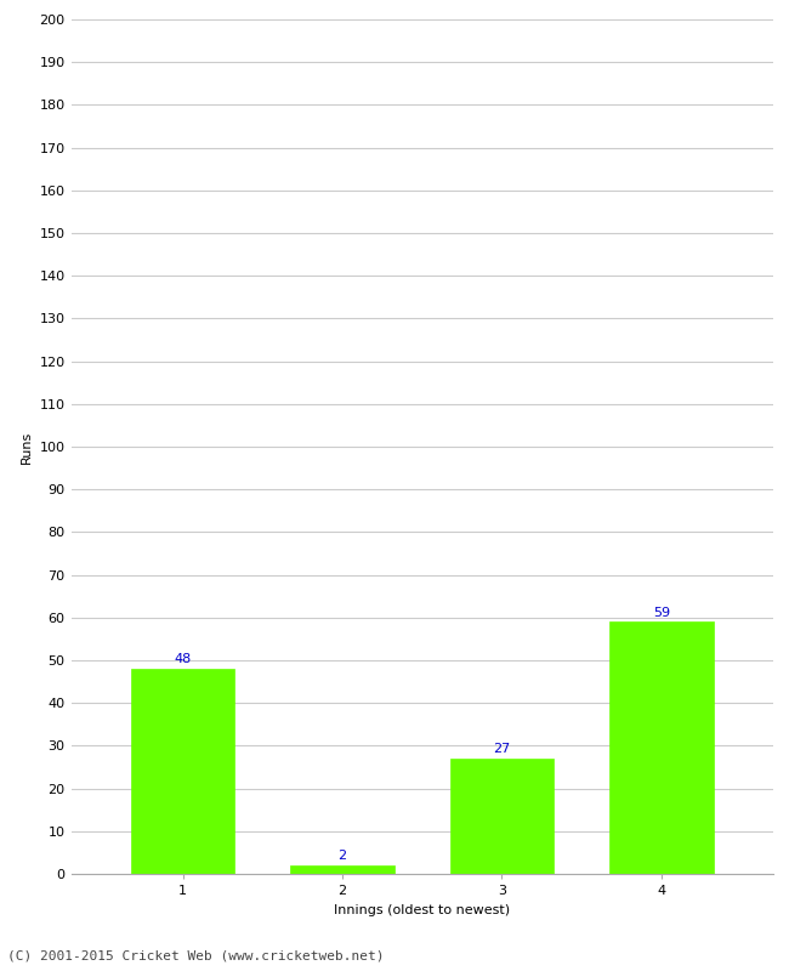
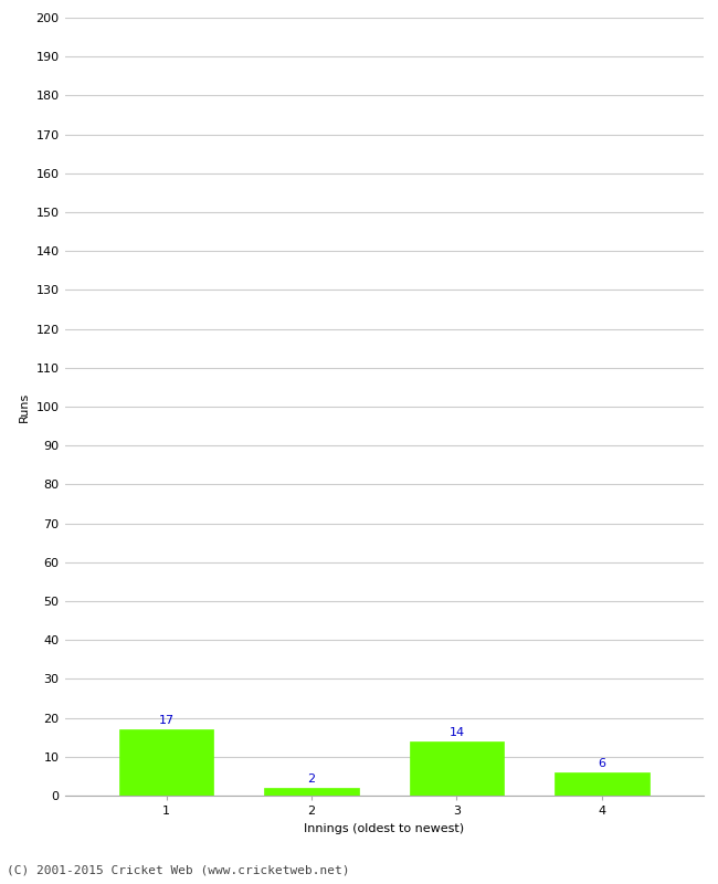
1: 48 -> 17
3: 27 -> 14
4: 59 -> 6
